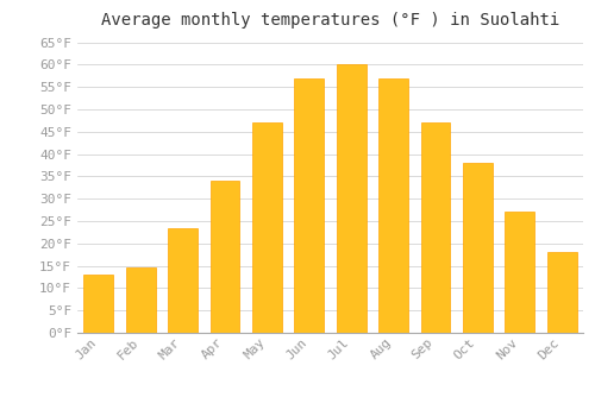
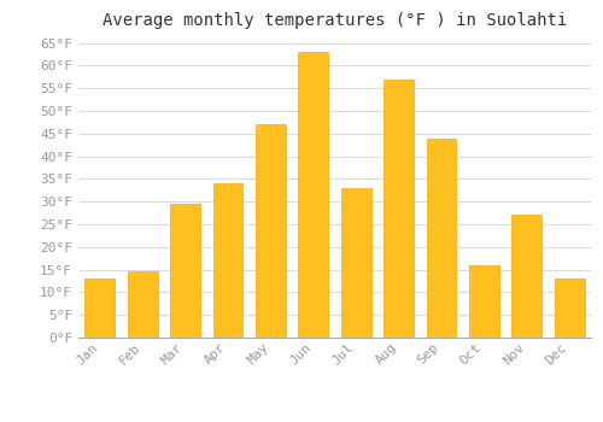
Mar: 23.5°F -> 29.5°F
Jun: 57.0°F -> 63.0°F
Jul: 60.0°F -> 33.0°F
Sep: 47.0°F -> 44.0°F
Oct: 38.0°F -> 16.0°F
Dec: 18.0°F -> 13.0°F
